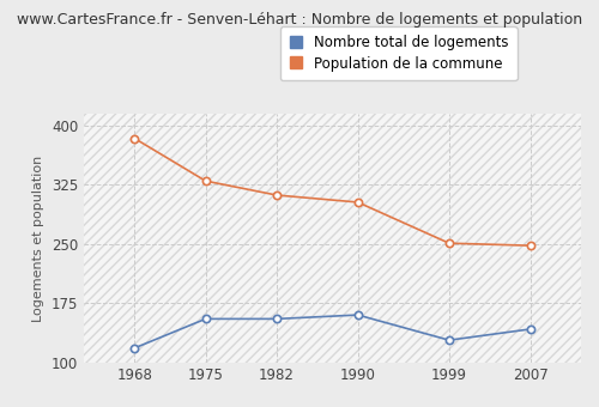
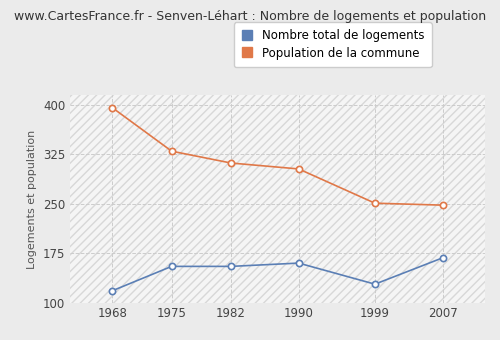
Population de la commune/1968: 384 -> 396
Nombre total de logements/2007: 142 -> 168
